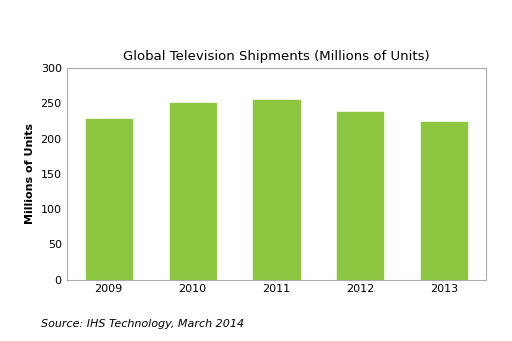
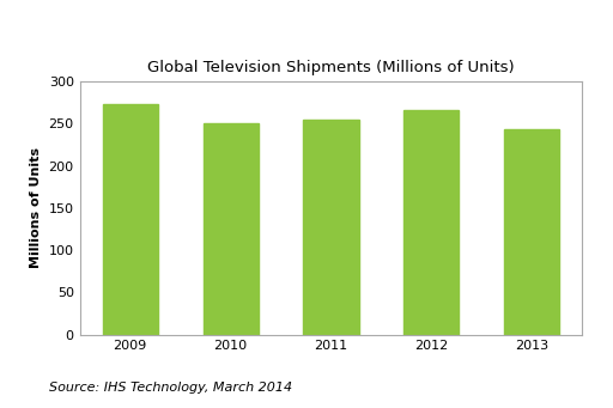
2009: 228 -> 274
2012: 238 -> 266
2013: 224 -> 244
